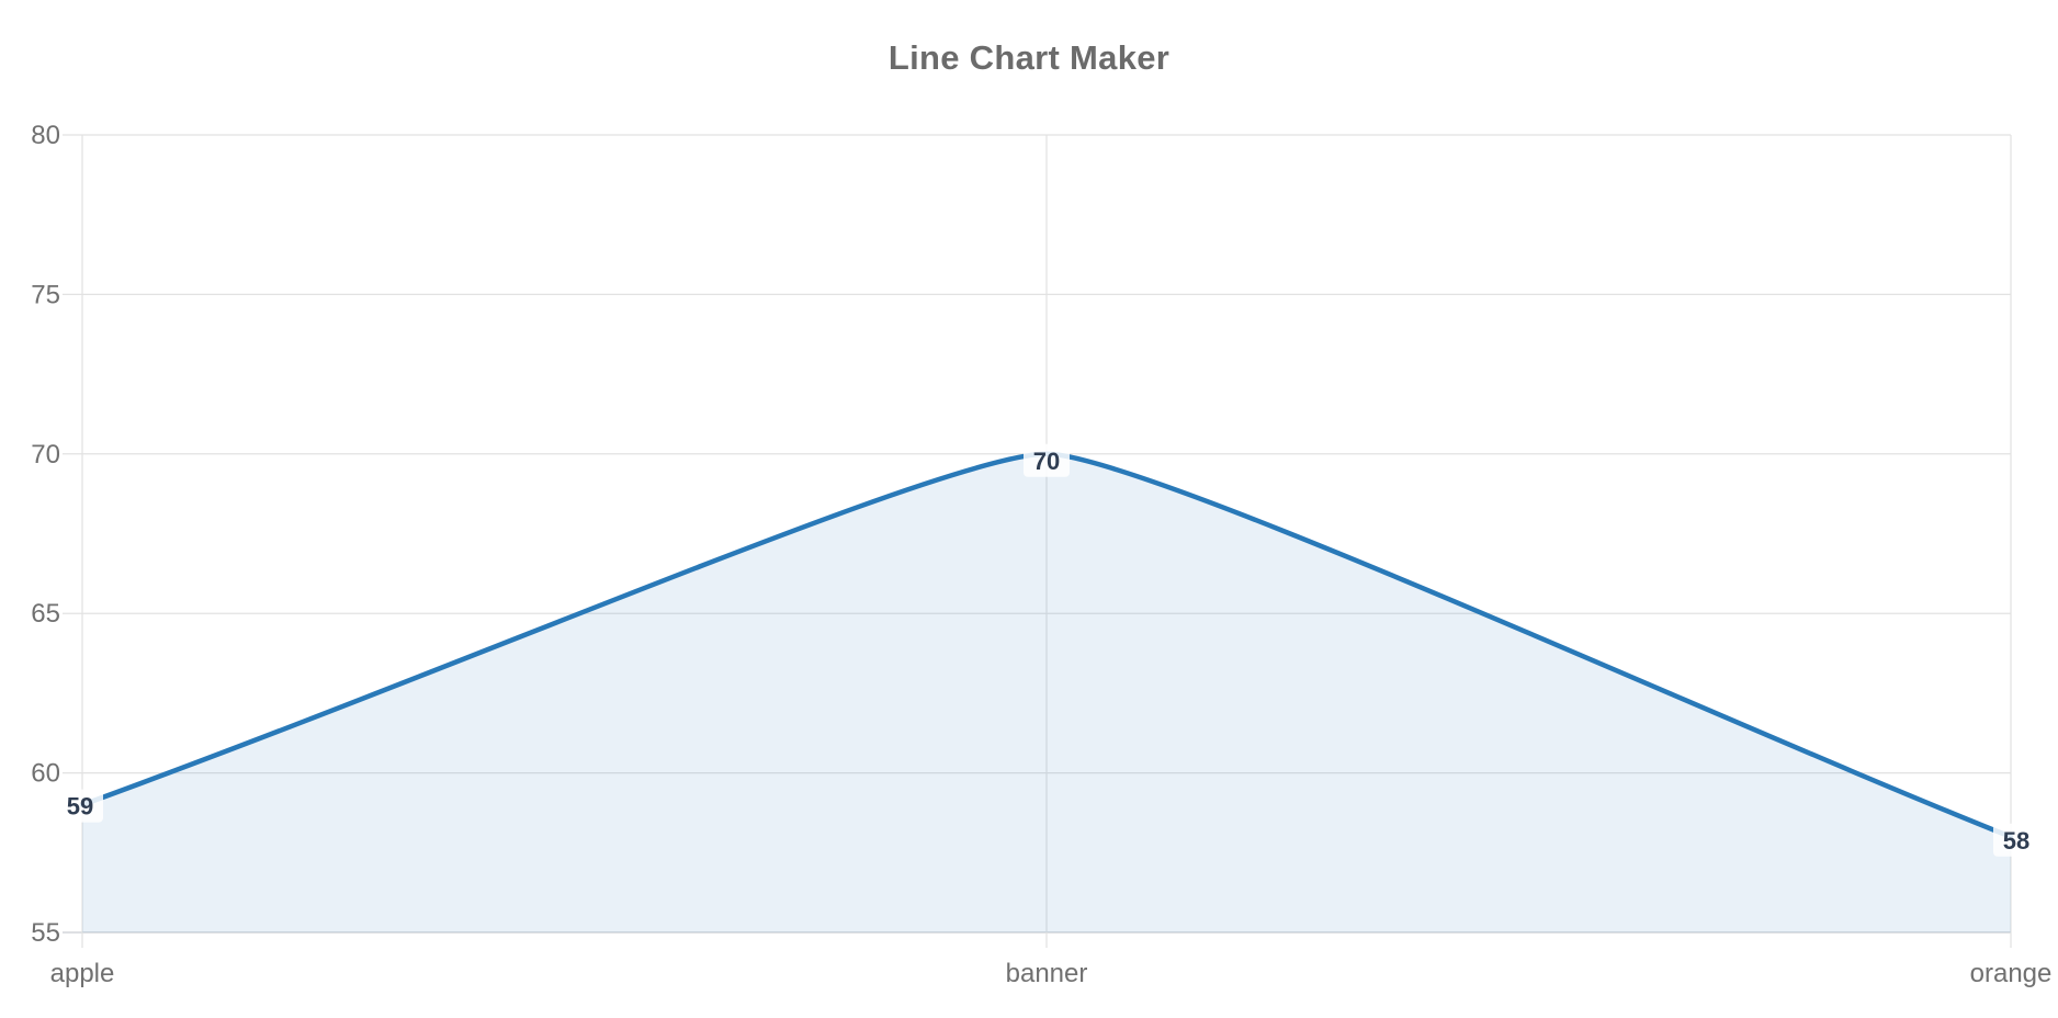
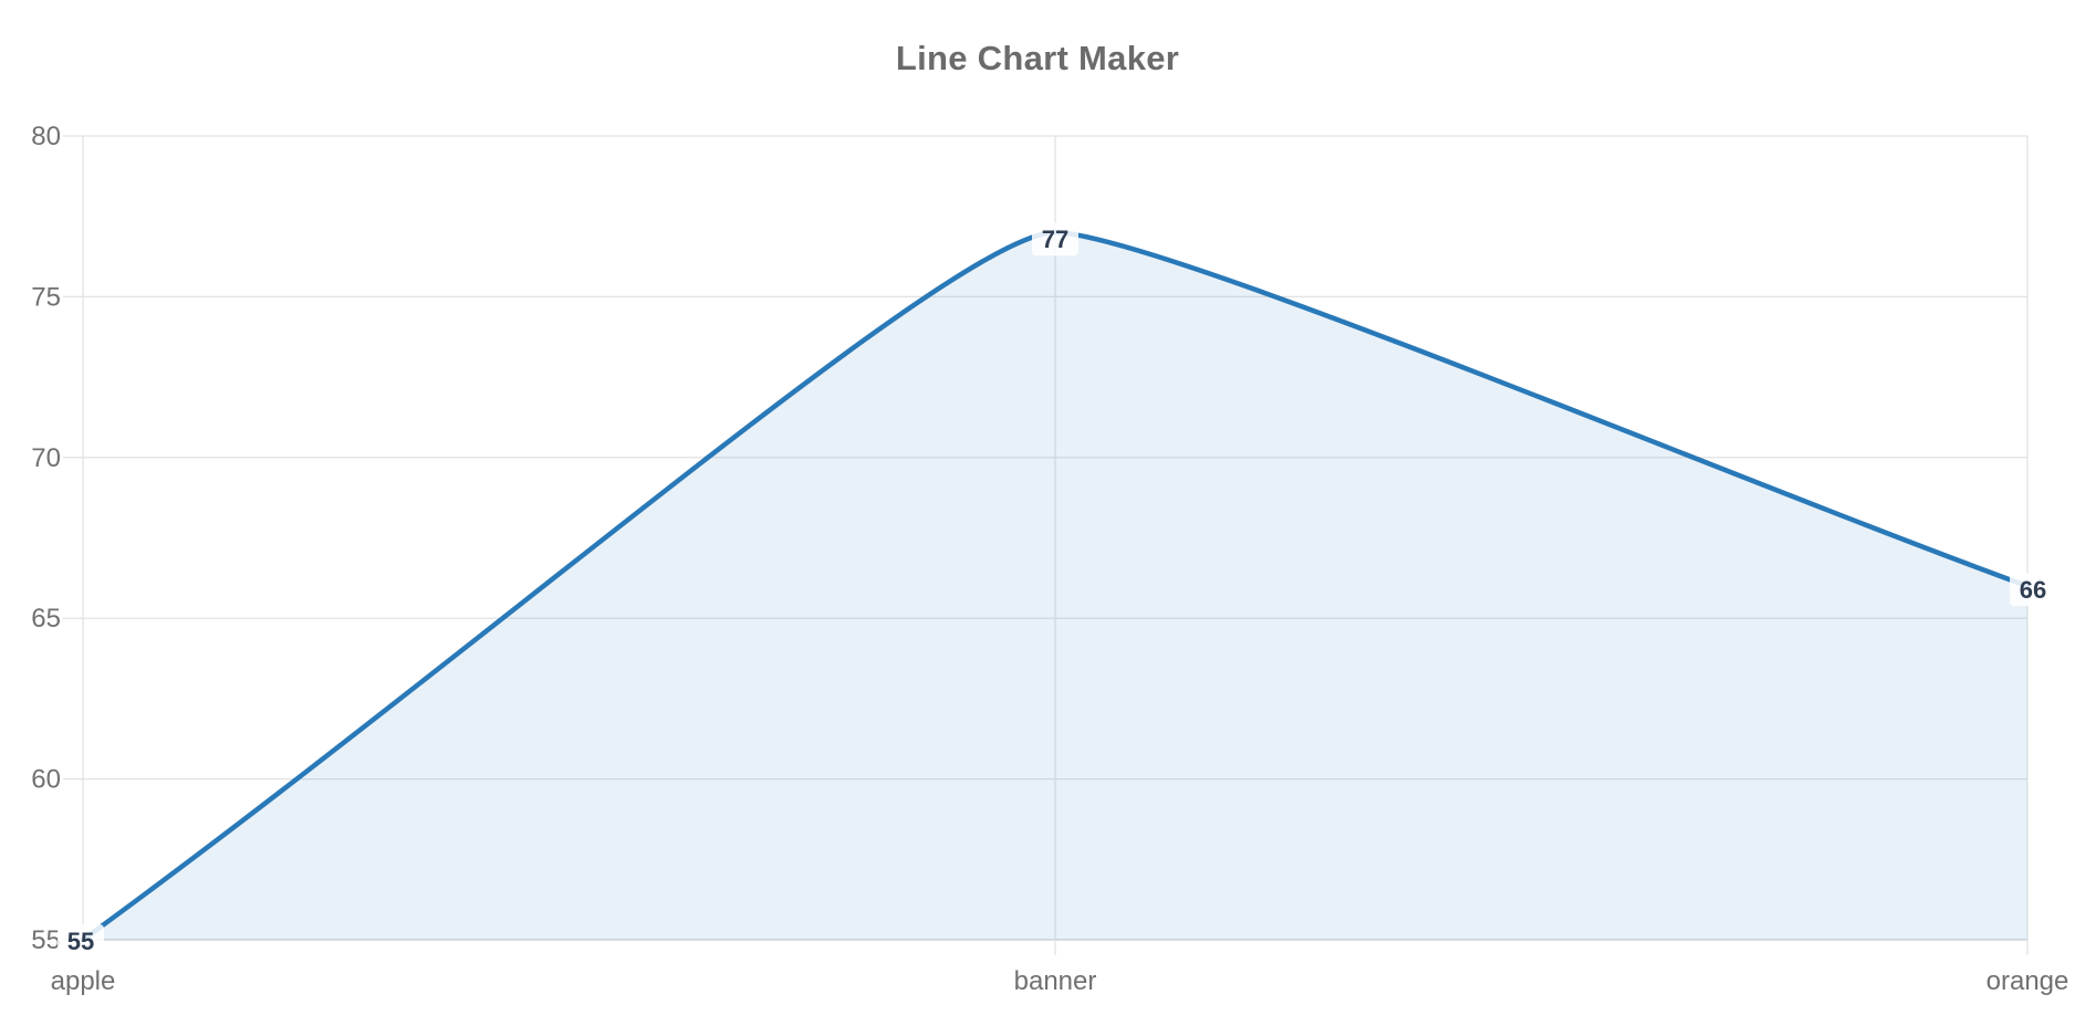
apple: 59 -> 55
banner: 70 -> 77
orange: 58 -> 66
